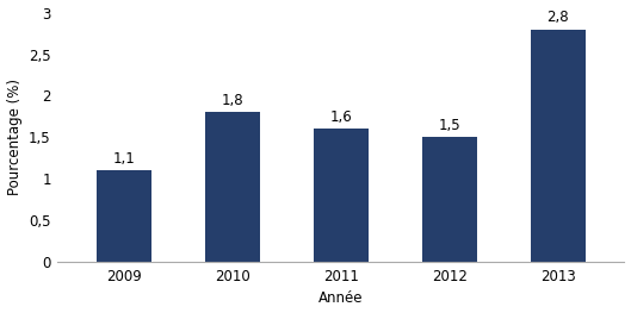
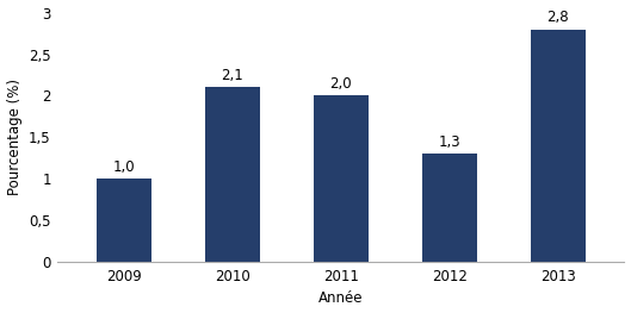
2009: 1,1 -> 1,0
2010: 1,8 -> 2,1
2011: 1,6 -> 2,0
2012: 1,5 -> 1,3
